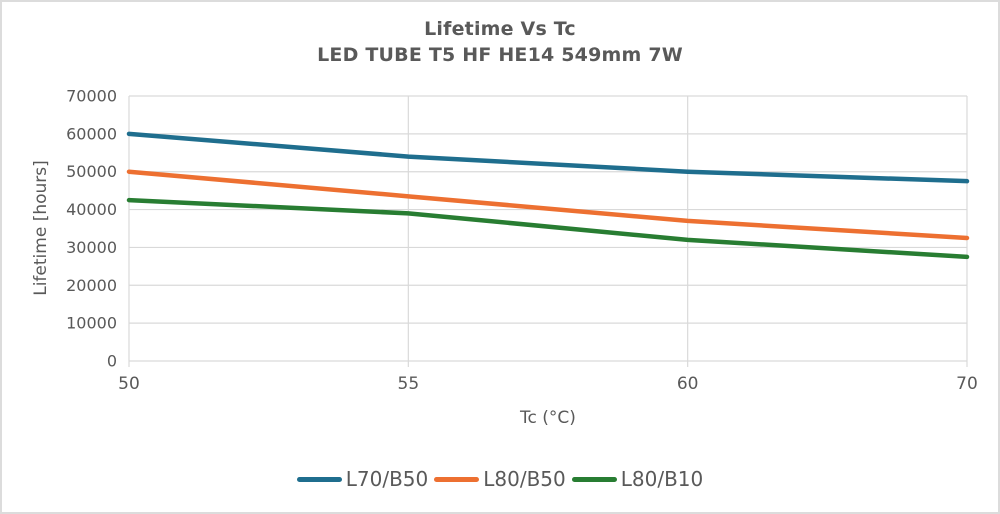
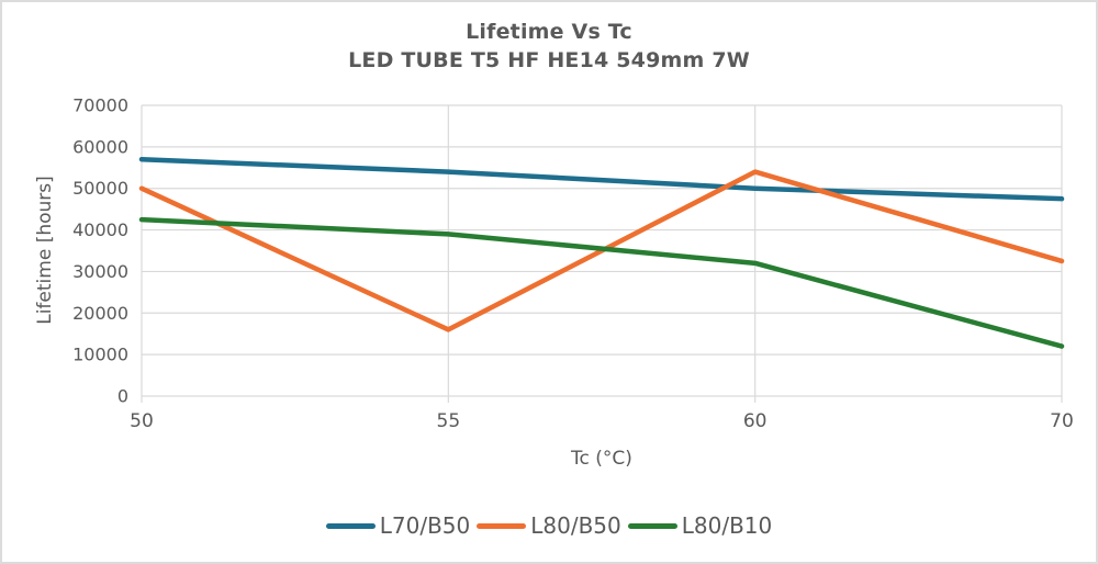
L70/B50/50: 60000 -> 57000
L80/B50/55: 44000 -> 16000
L80/B50/60: 37000 -> 54000
L80/B10/70: 28000 -> 12000
